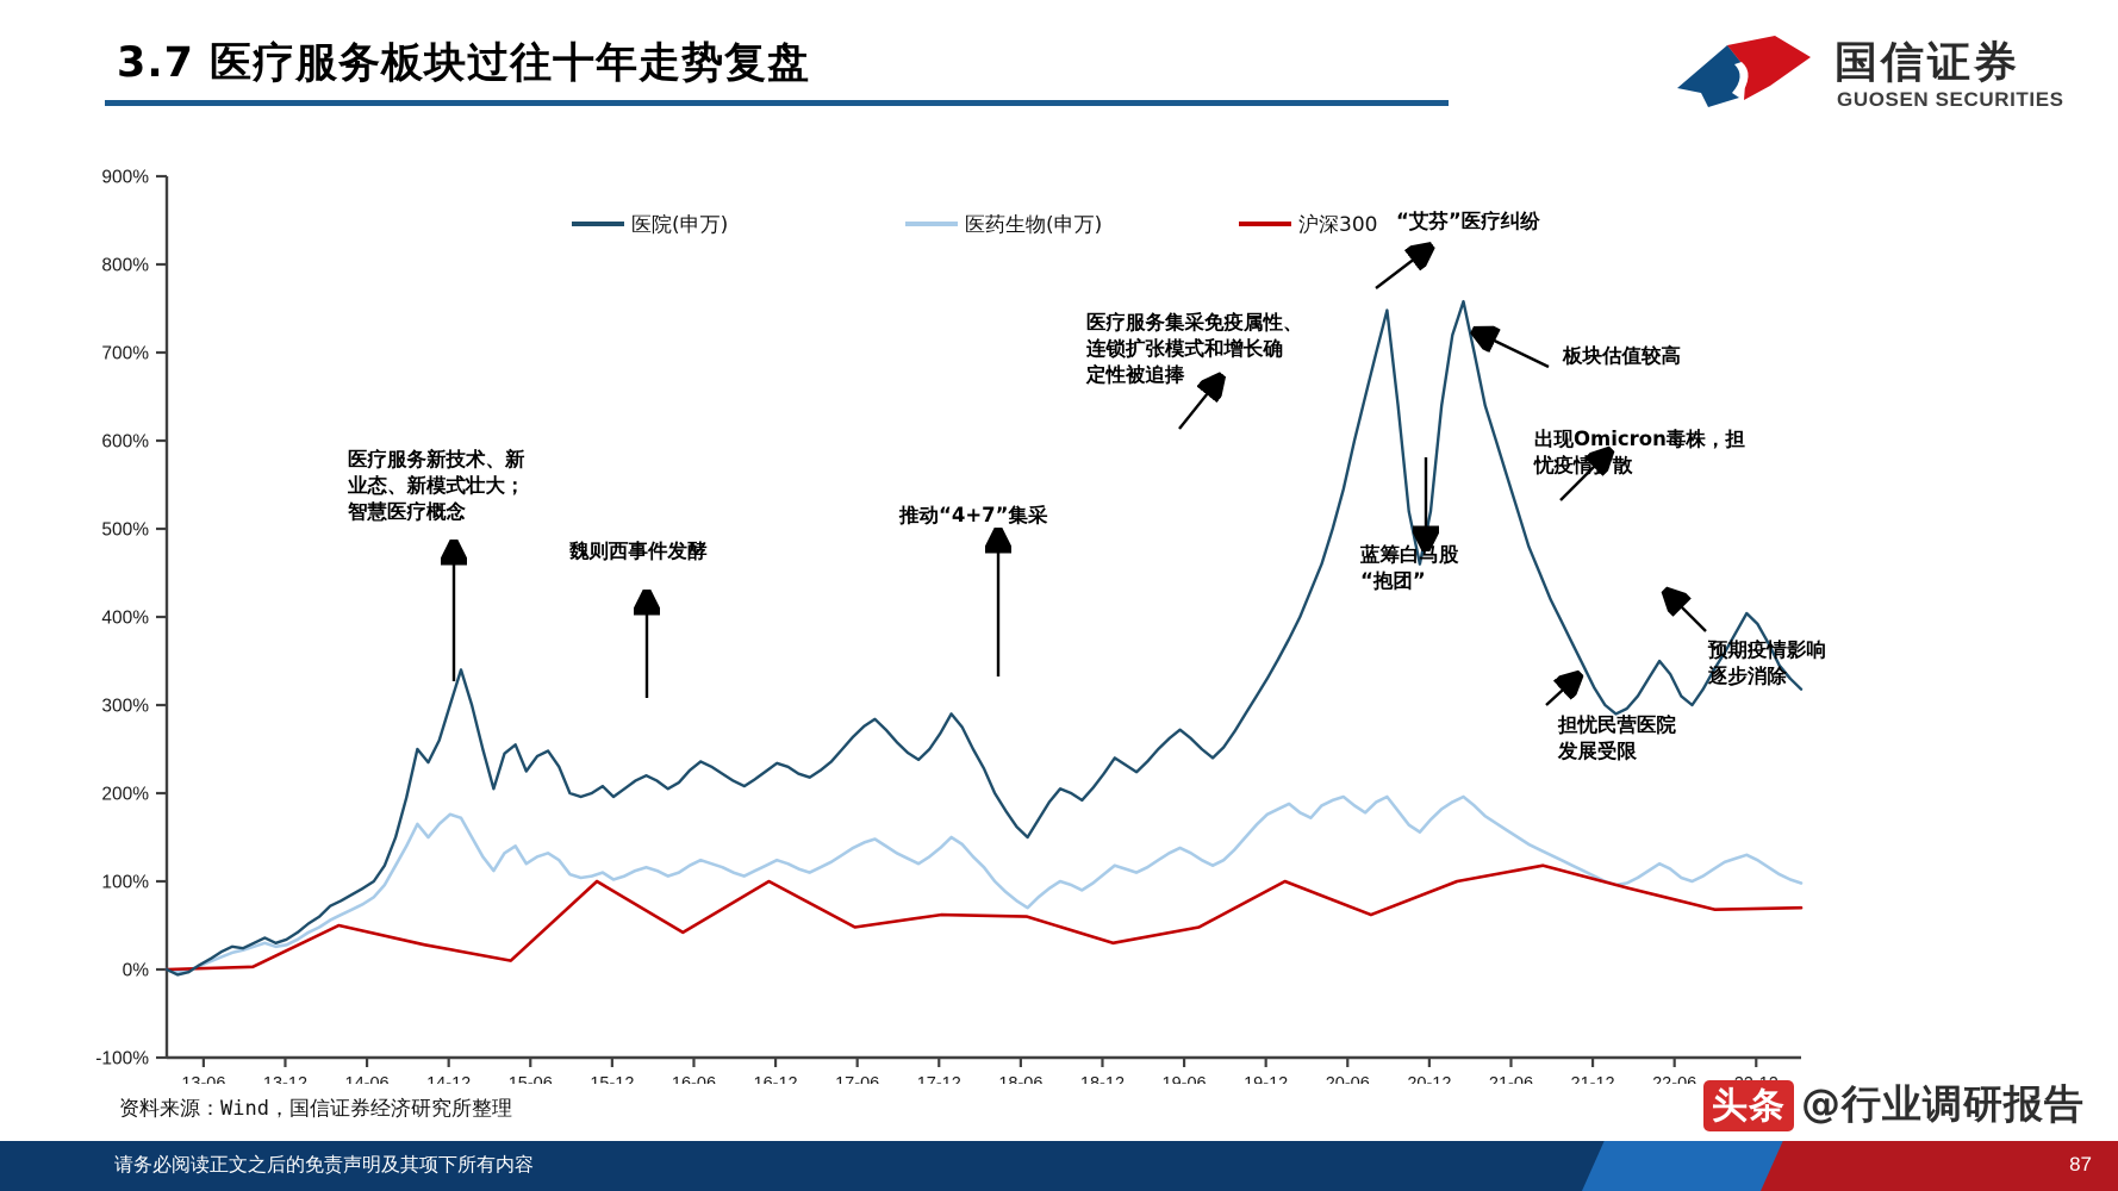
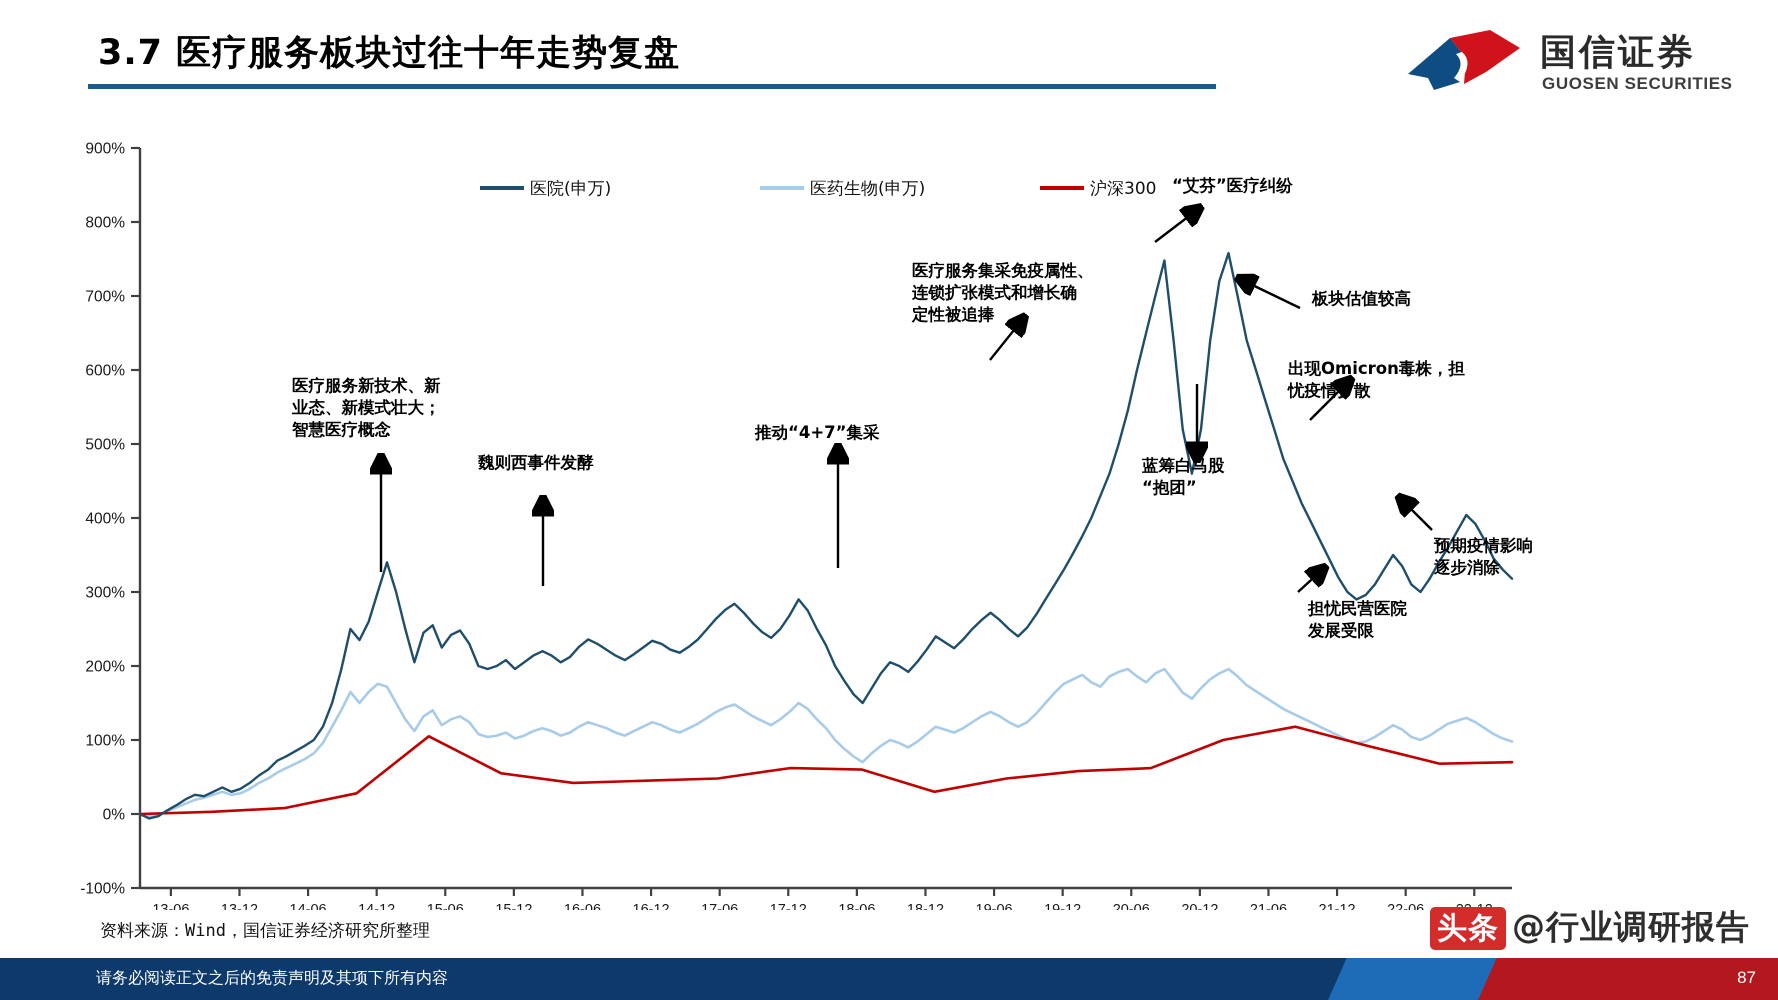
沪深300/14-06: 50% -> 10%
医院(申万)/14-12: 150% -> 100%
医药生物(申万)/14-12: 440% -> 60%
沪深300/15-06: 10% -> 100%
沪深300/15-12: 100% -> 60%
医药生物(申万)/16-12: 150% -> 80%
沪深300/16-12: 100% -> 40%
沪深300/19-12: 100% -> 60%
